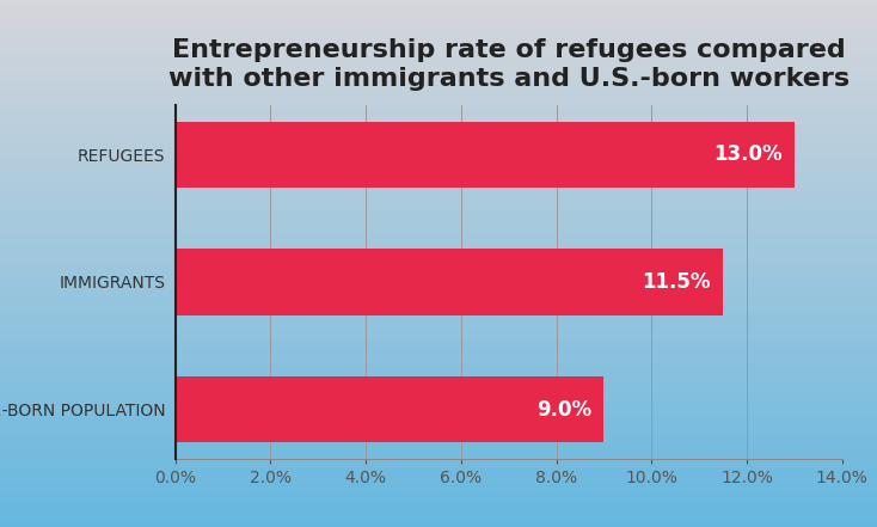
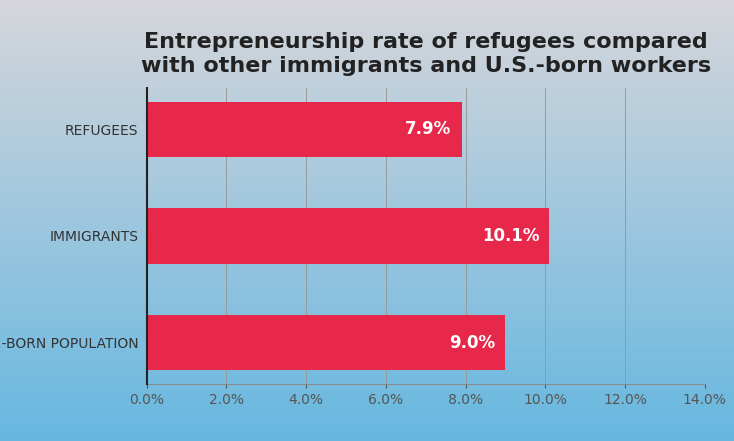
REFUGEES: 13.0% -> 7.9%
IMMIGRANTS: 11.5% -> 10.1%
